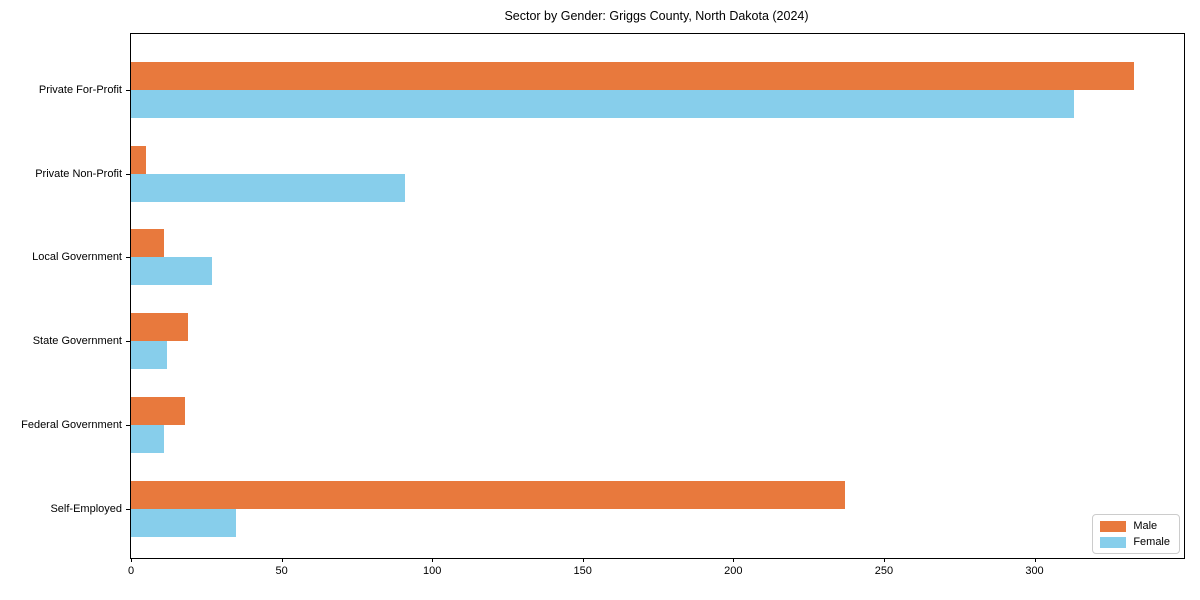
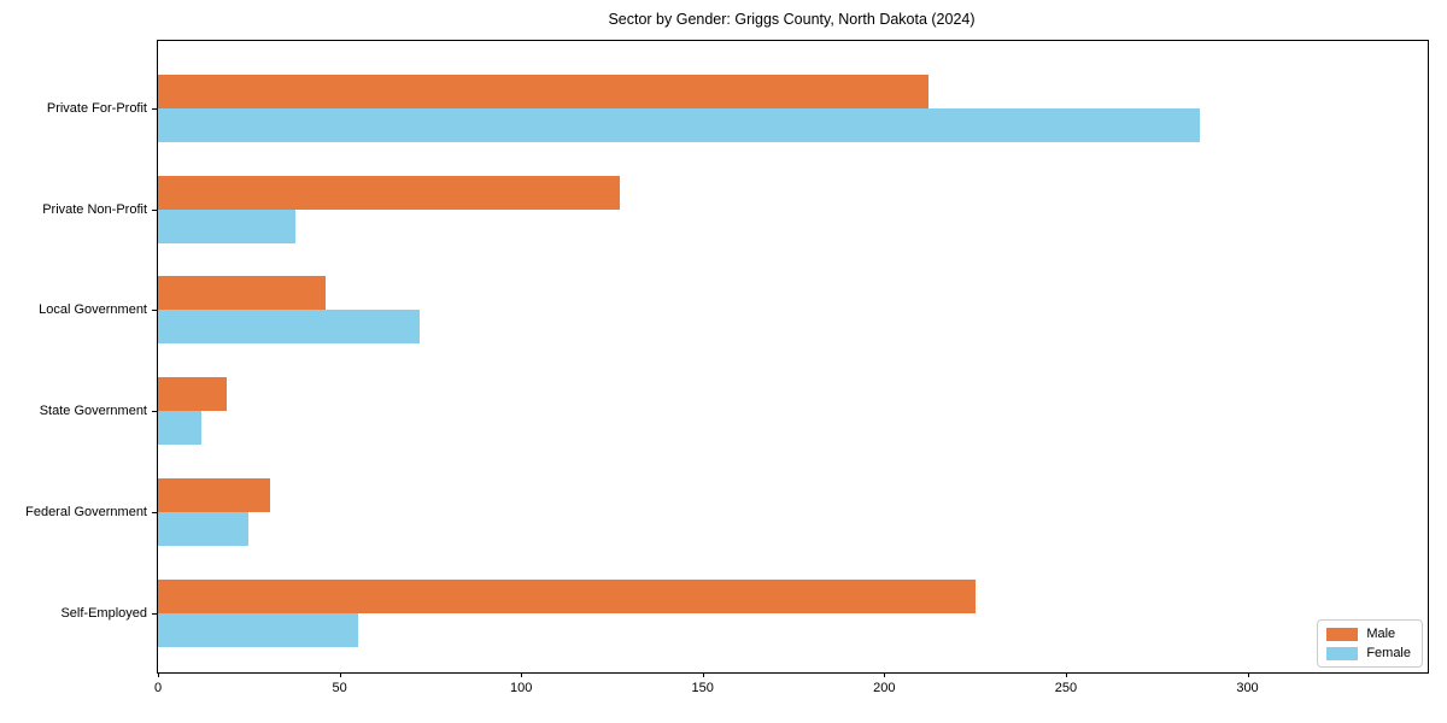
Male/Private For-Profit: 333 -> 212
Female/Private For-Profit: 313 -> 287
Male/Private Non-Profit: 5 -> 127
Female/Private Non-Profit: 91 -> 38
Male/Local Government: 11 -> 46
Female/Local Government: 27 -> 72
Male/Federal Government: 18 -> 31
Female/Federal Government: 11 -> 25
Male/Self-Employed: 237 -> 225
Female/Self-Employed: 35 -> 55
